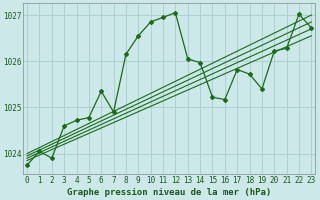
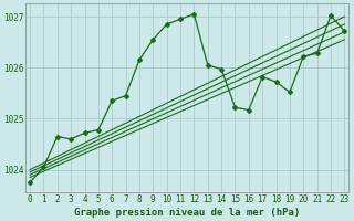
2: 1023.90 -> 1024.65
7: 1024.90 -> 1025.45
19: 1025.40 -> 1025.52
